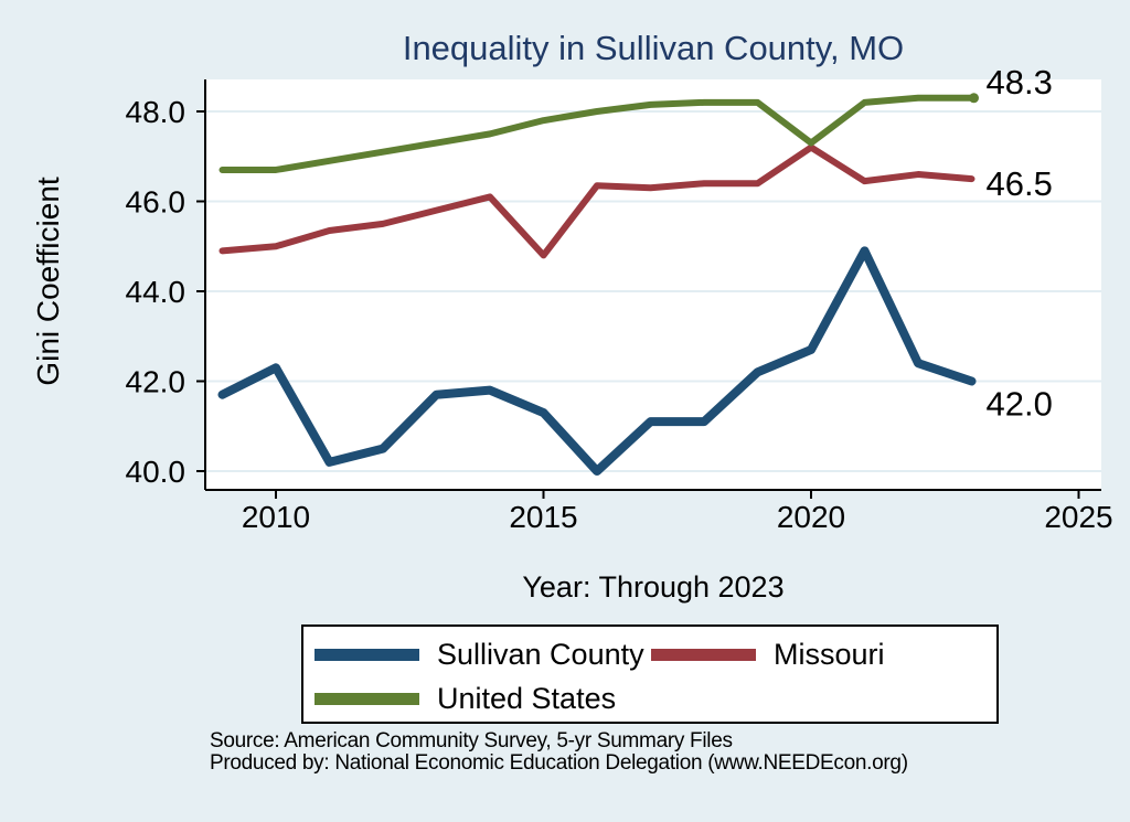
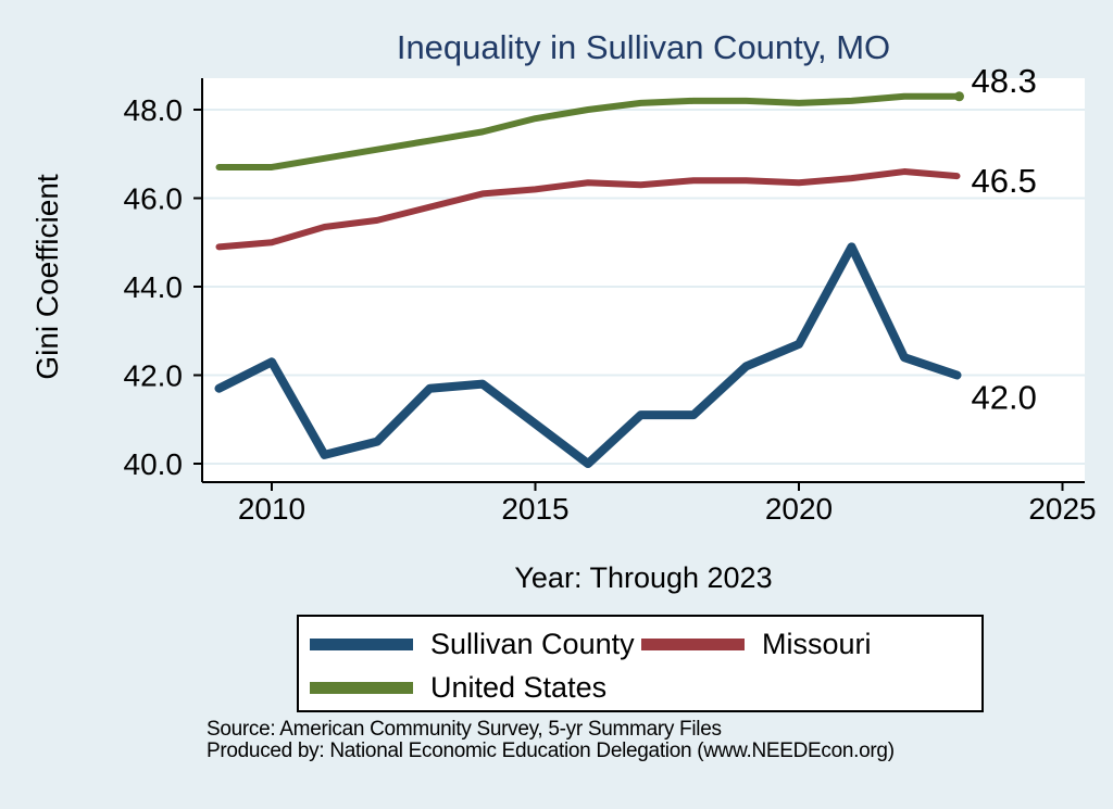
Sullivan County/2015: 41.3 -> 40.9
Missouri/2015: 44.8 -> 46.2
Missouri/2020: 47.2 -> 46.4
United States/2020: 47.3 -> 48.1
